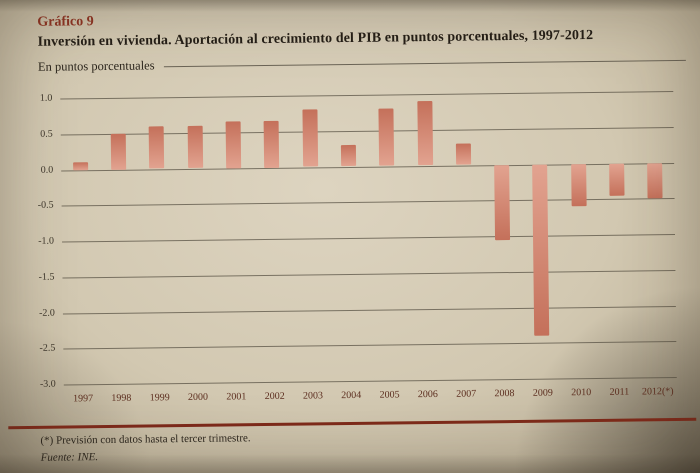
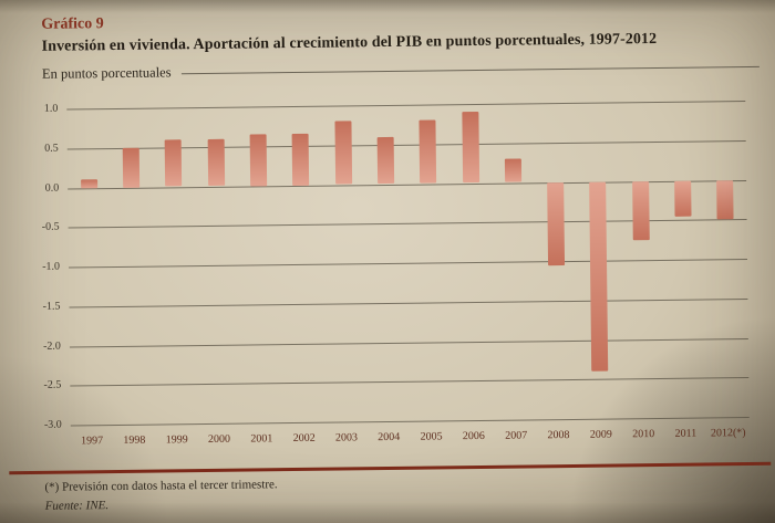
2004: 0.3 -> 0.6
2010: -0.6 -> -0.8
